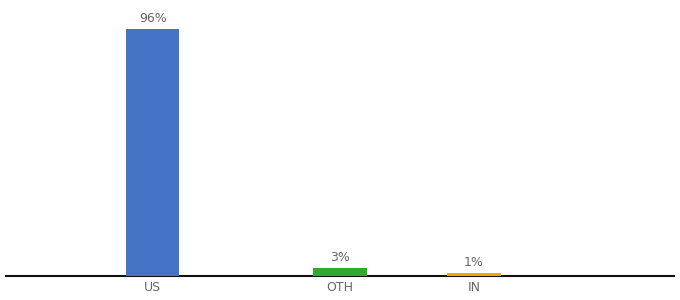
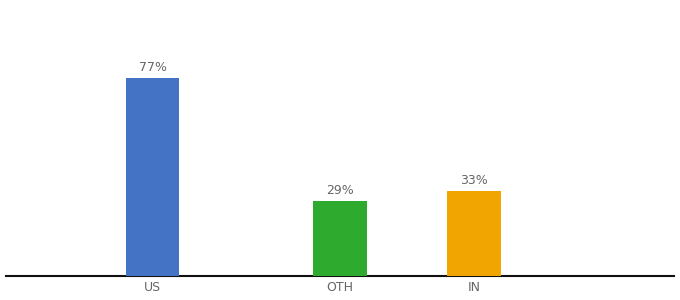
US: 96% -> 77%
OTH: 3% -> 29%
IN: 1% -> 33%
